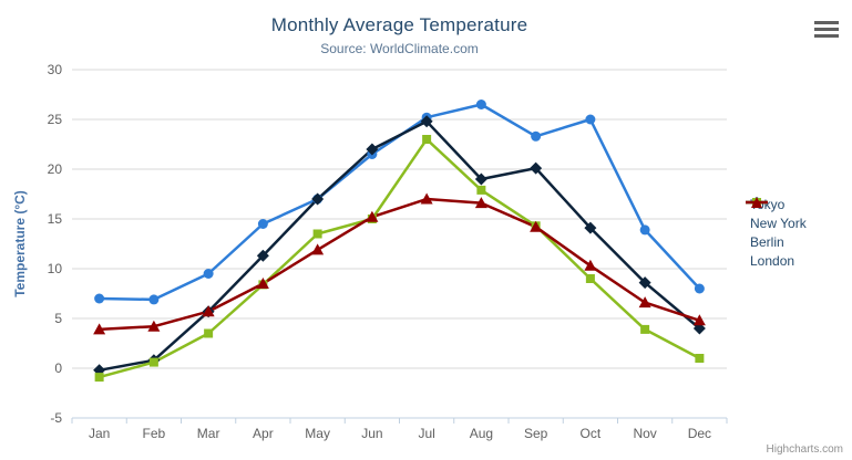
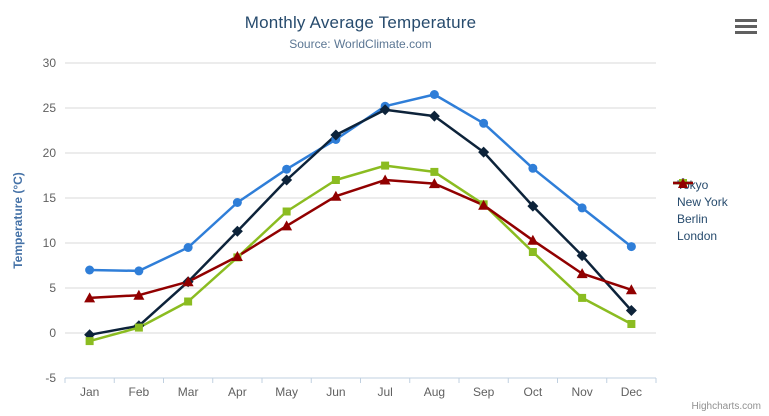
Tokyo/May: 17 -> 18
Berlin/Jun: 15 -> 17
Berlin/Jul: 23 -> 19
New York/Aug: 19 -> 24
Tokyo/Oct: 25 -> 18
Tokyo/Dec: 8 -> 10
New York/Dec: 4 -> 2
